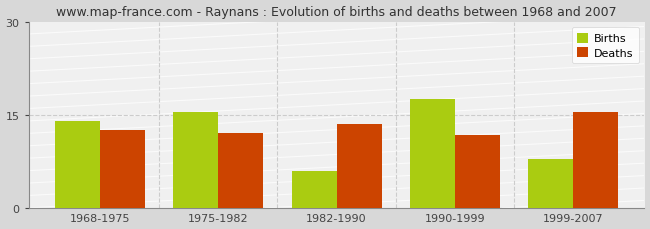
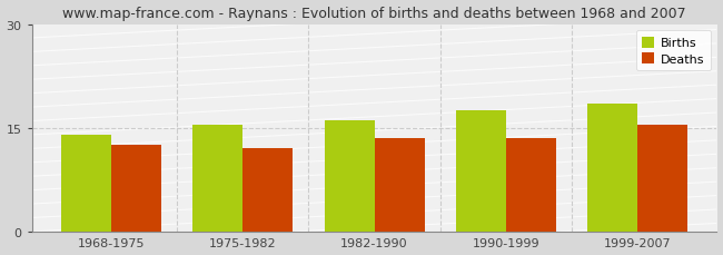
Births/1982-1990: 6.0 -> 16.0
Deaths/1990-1999: 11.8 -> 13.5
Births/1999-2007: 7.8 -> 18.5
